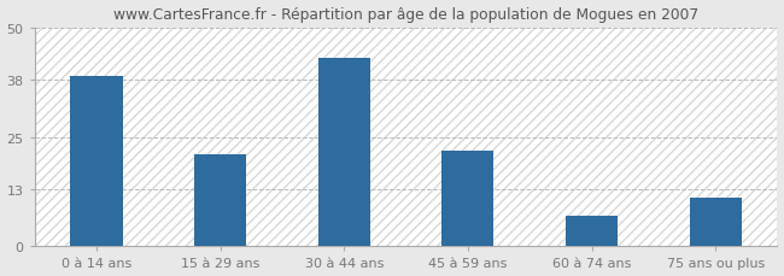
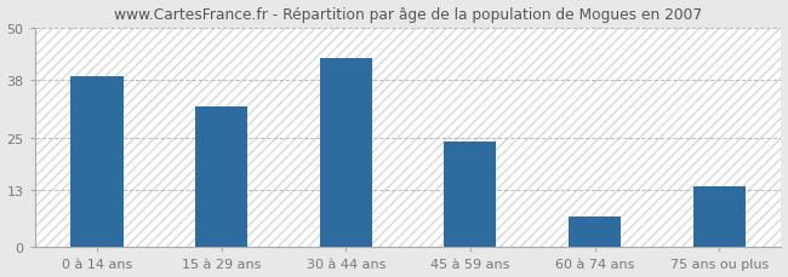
15 à 29 ans: 21 -> 32
45 à 59 ans: 22 -> 24
75 ans ou plus: 11 -> 14
